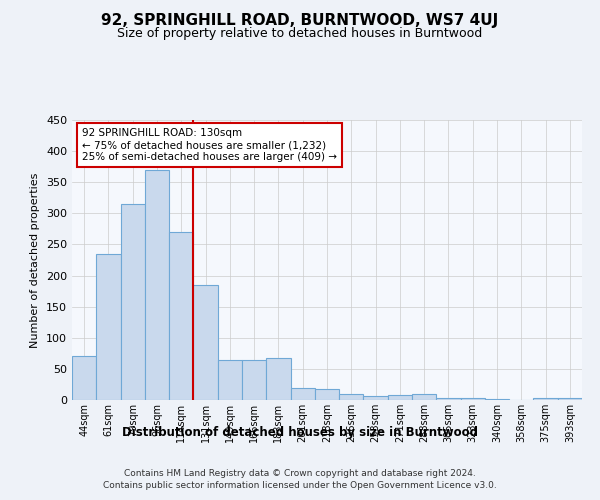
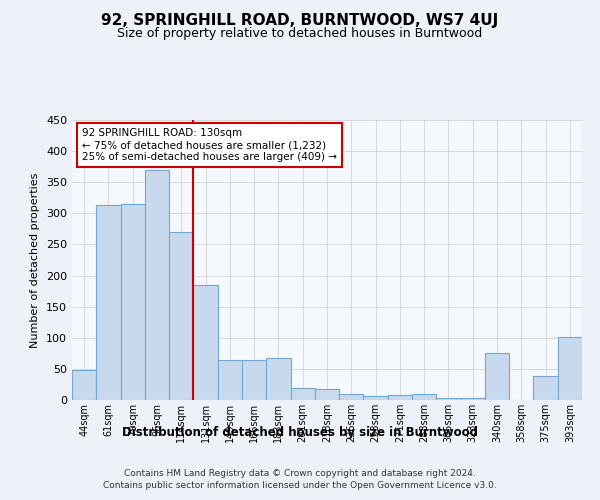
44sqm: 70 -> 48
61sqm: 235 -> 314
340sqm: 1 -> 76
375sqm: 3 -> 38
393sqm: 3 -> 102
